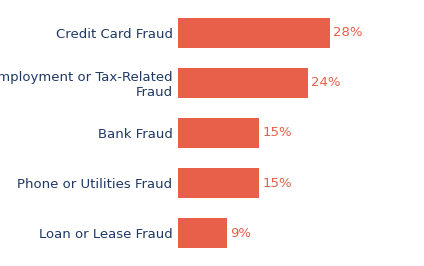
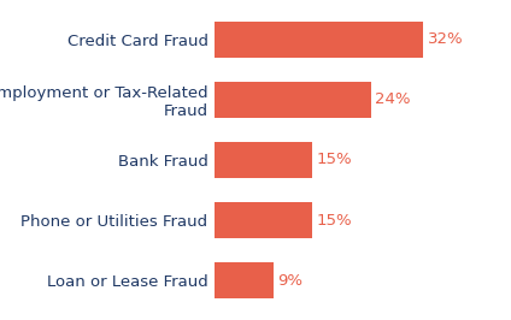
Credit Card Fraud: 28% -> 32%
